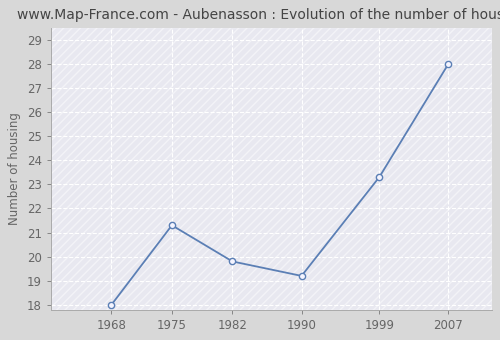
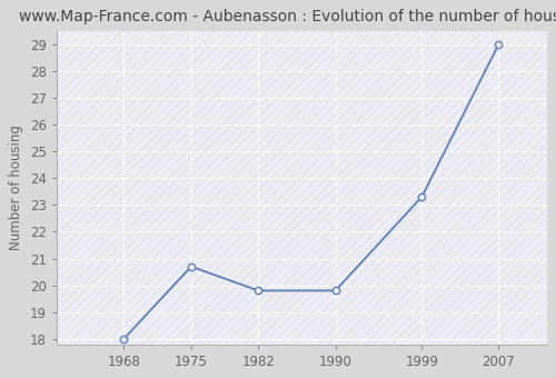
1975: 21.3 -> 20.7
1990: 19.2 -> 19.8
2007: 28.0 -> 29.0
